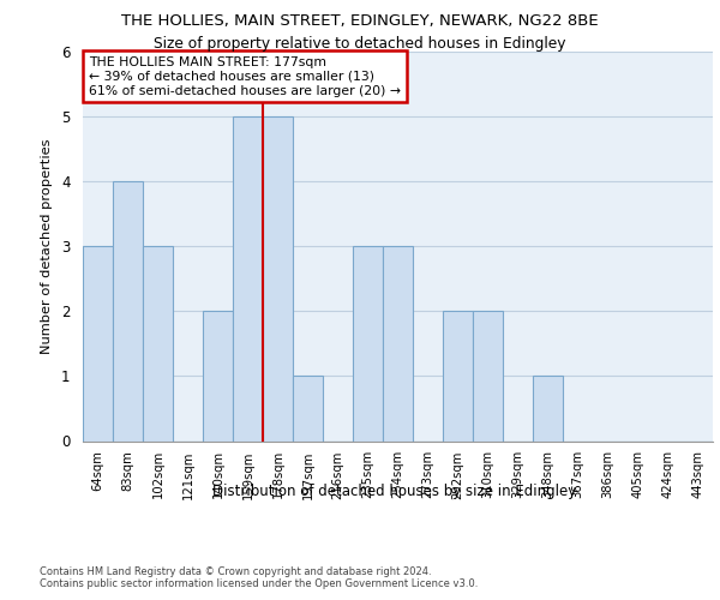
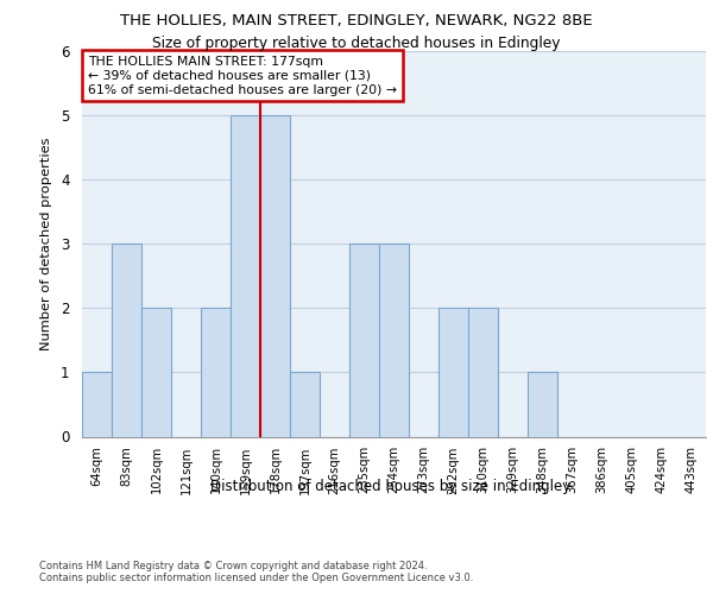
64sqm: 3 -> 1
83sqm: 4 -> 3
102sqm: 3 -> 2
